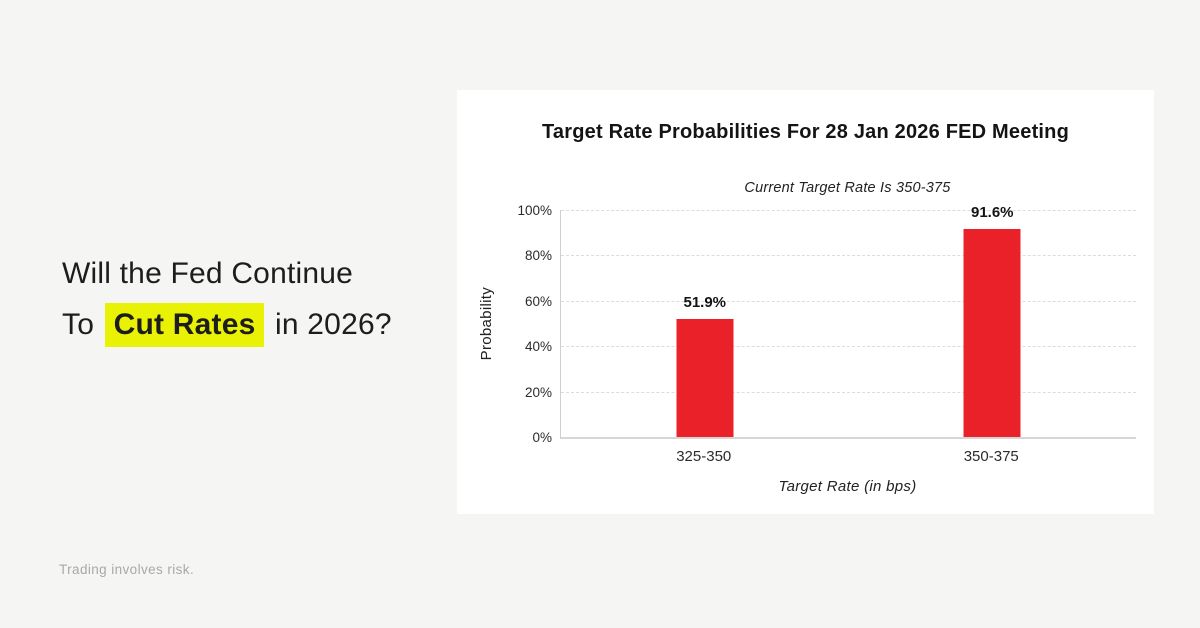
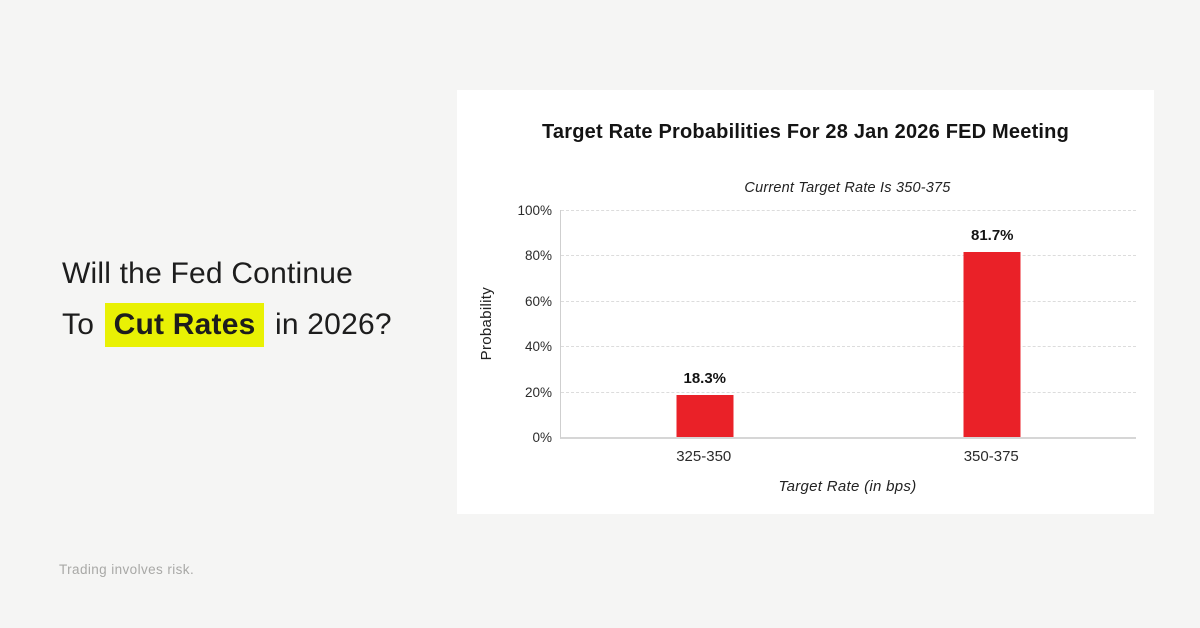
325-350: 51.9% -> 18.3%
350-375: 91.6% -> 81.7%
